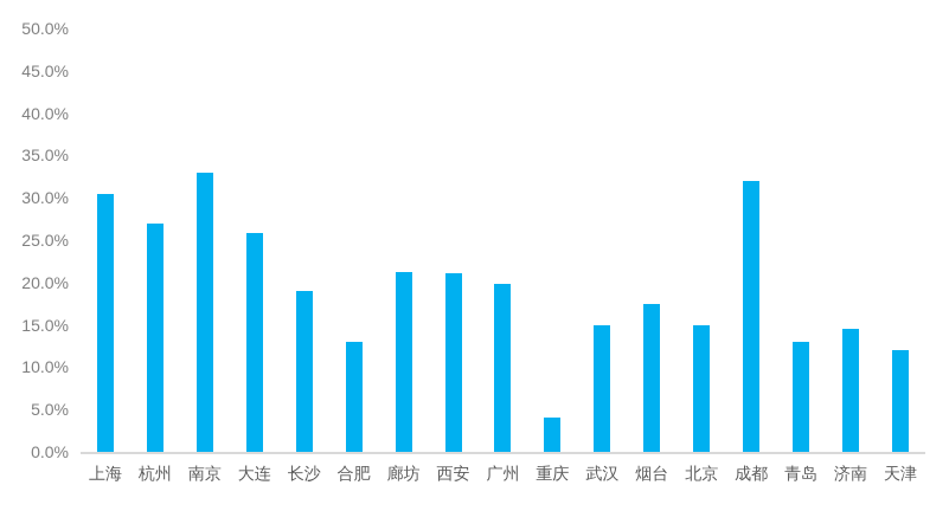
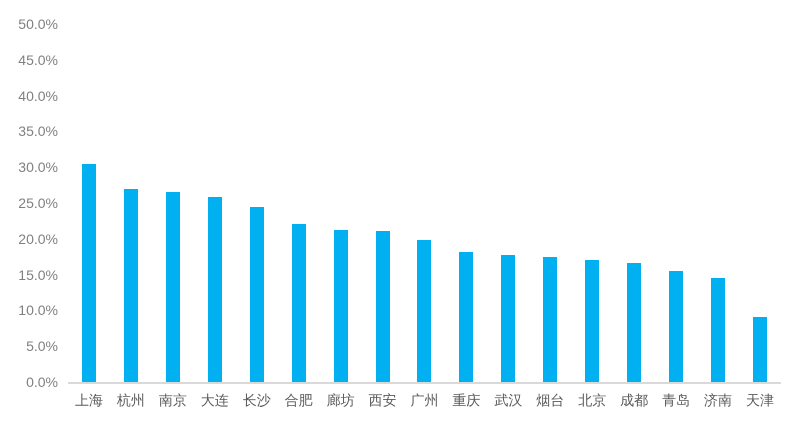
南京: 33% -> 27%
长沙: 19% -> 24%
合肥: 13% -> 22%
重庆: 4% -> 18%
武汉: 15% -> 18%
北京: 15% -> 17%
成都: 32% -> 17%
青岛: 13% -> 16%
天津: 12% -> 9%
